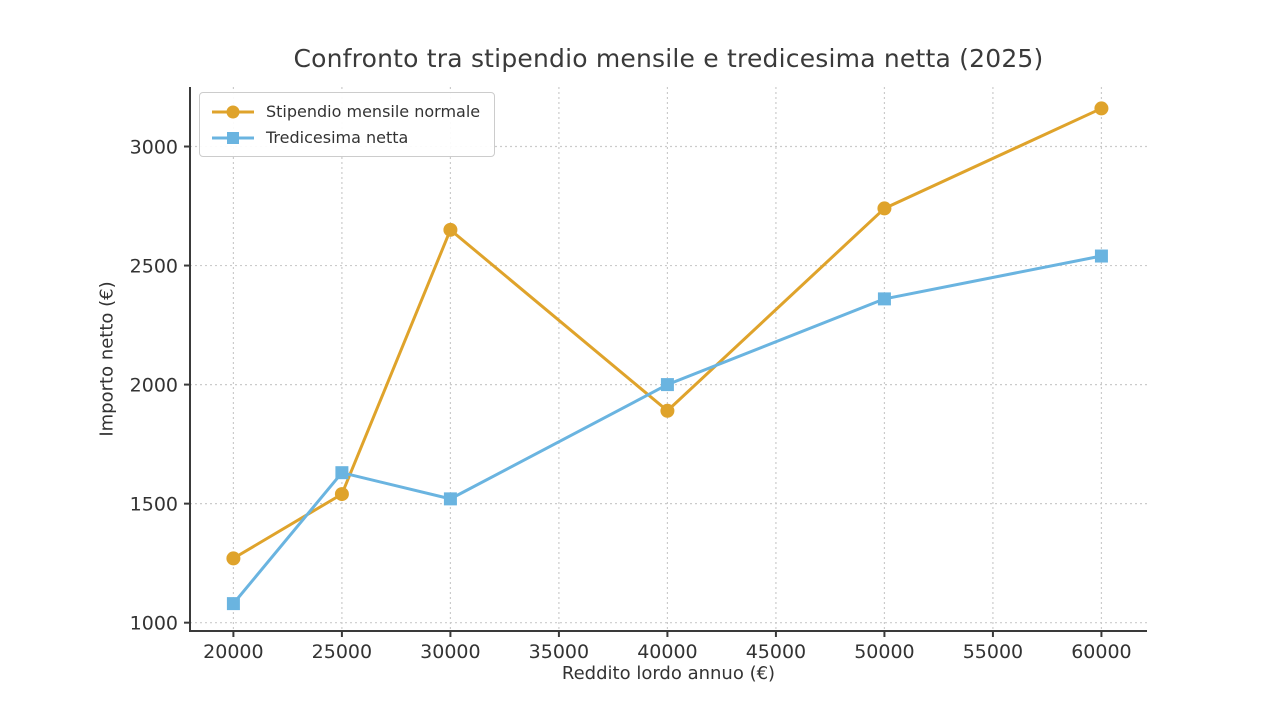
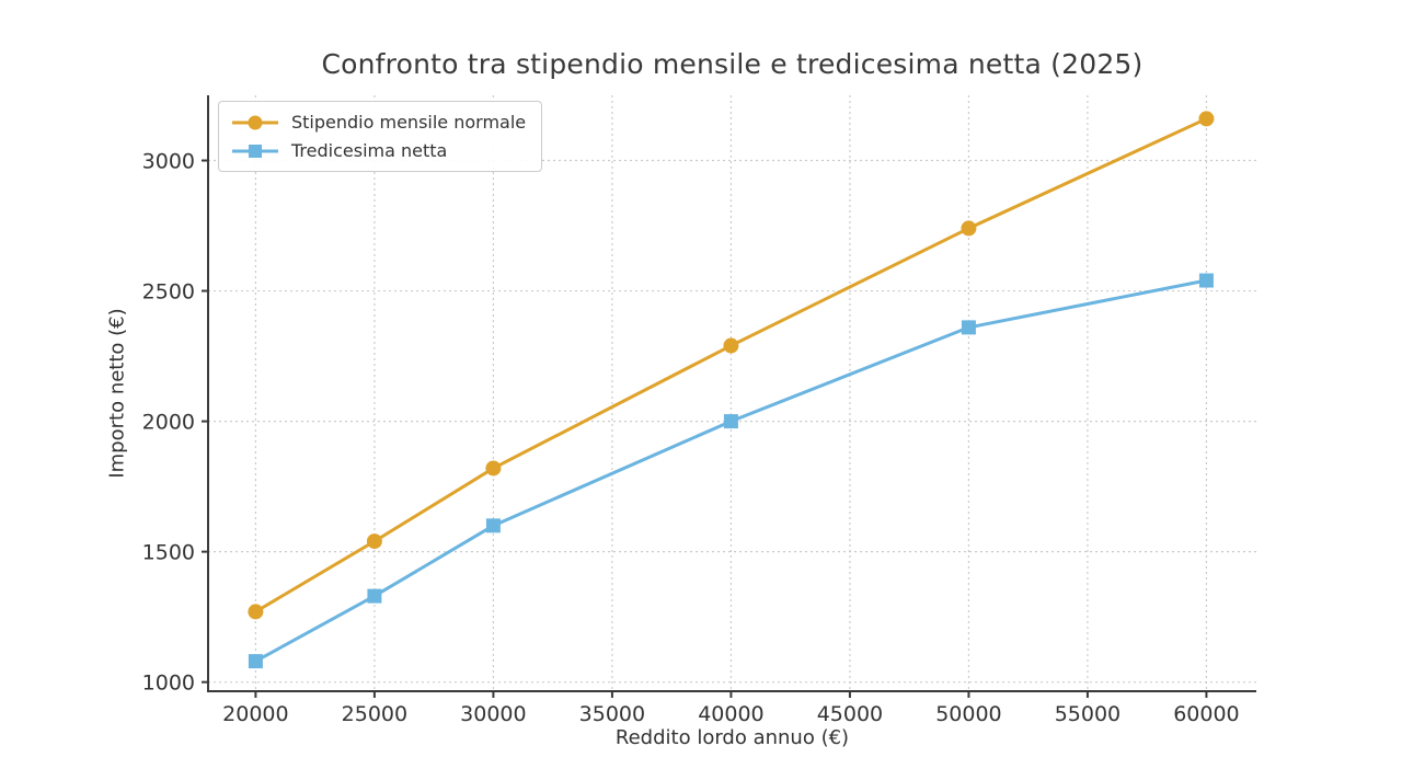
Tredicesima netta/25000: 1630 -> 1330
Stipendio mensile normale/30000: 2650 -> 1820
Tredicesima netta/30000: 1520 -> 1600
Stipendio mensile normale/40000: 1890 -> 2290
